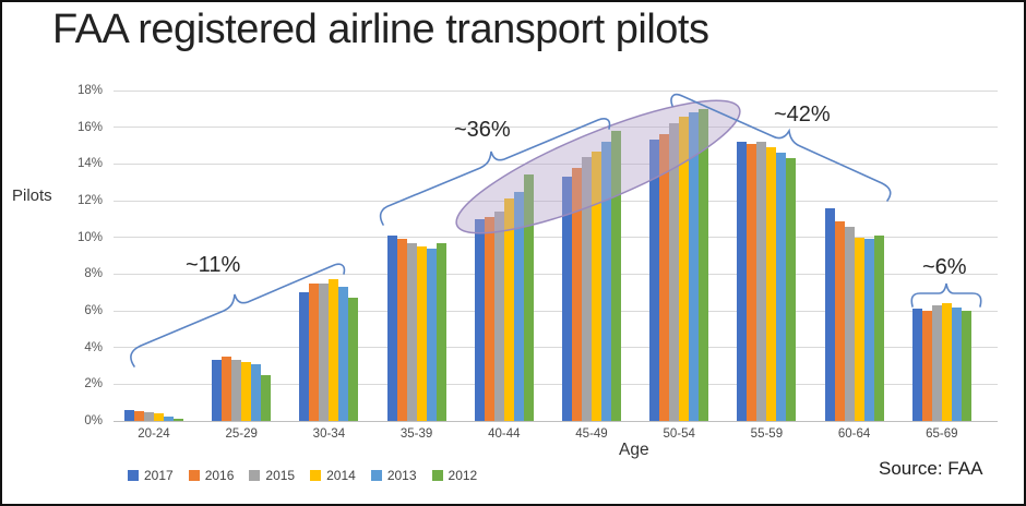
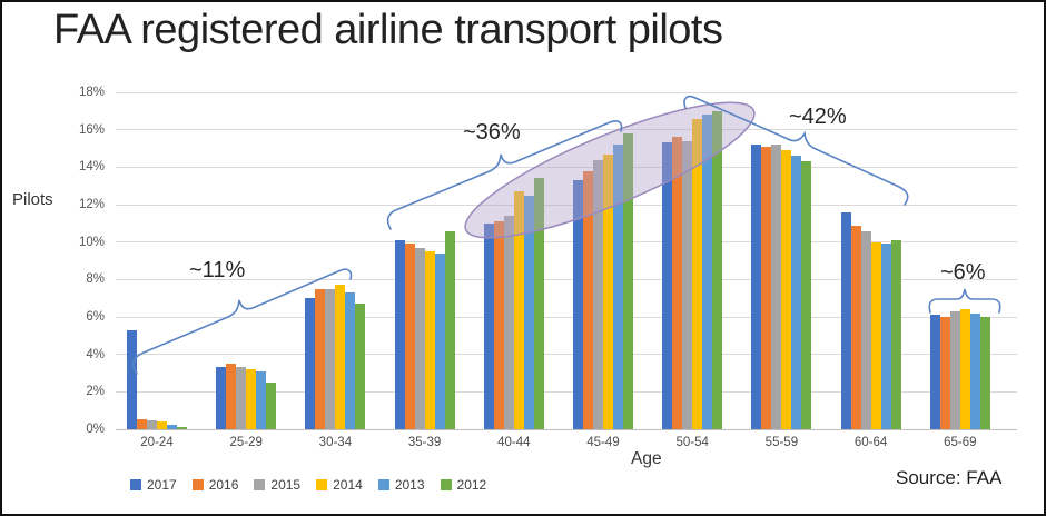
2017/20-24: 0.6% -> 5.3%
2012/35-39: 9.7% -> 10.6%
2014/40-44: 12.1% -> 12.7%
2015/50-54: 16.2% -> 15.4%
